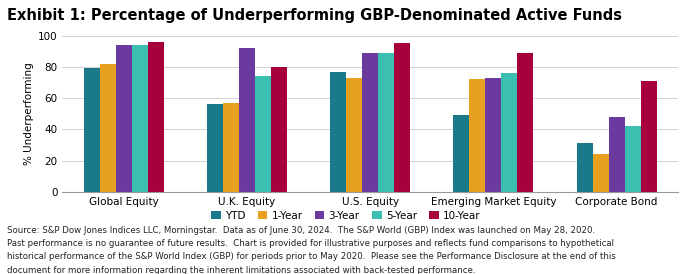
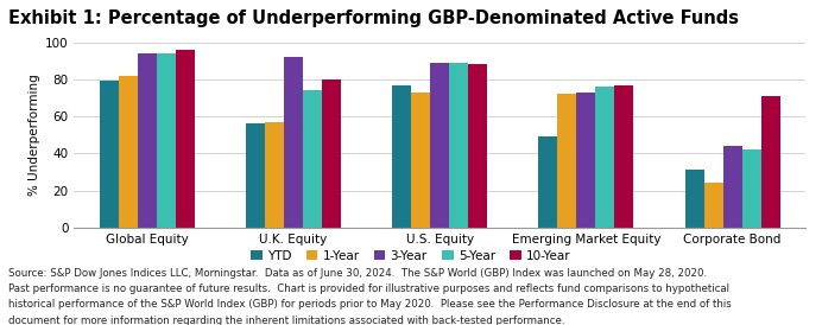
10-Year/U.S. Equity: 95 -> 88
10-Year/Emerging Market Equity: 89 -> 77
3-Year/Corporate Bond: 48 -> 44
